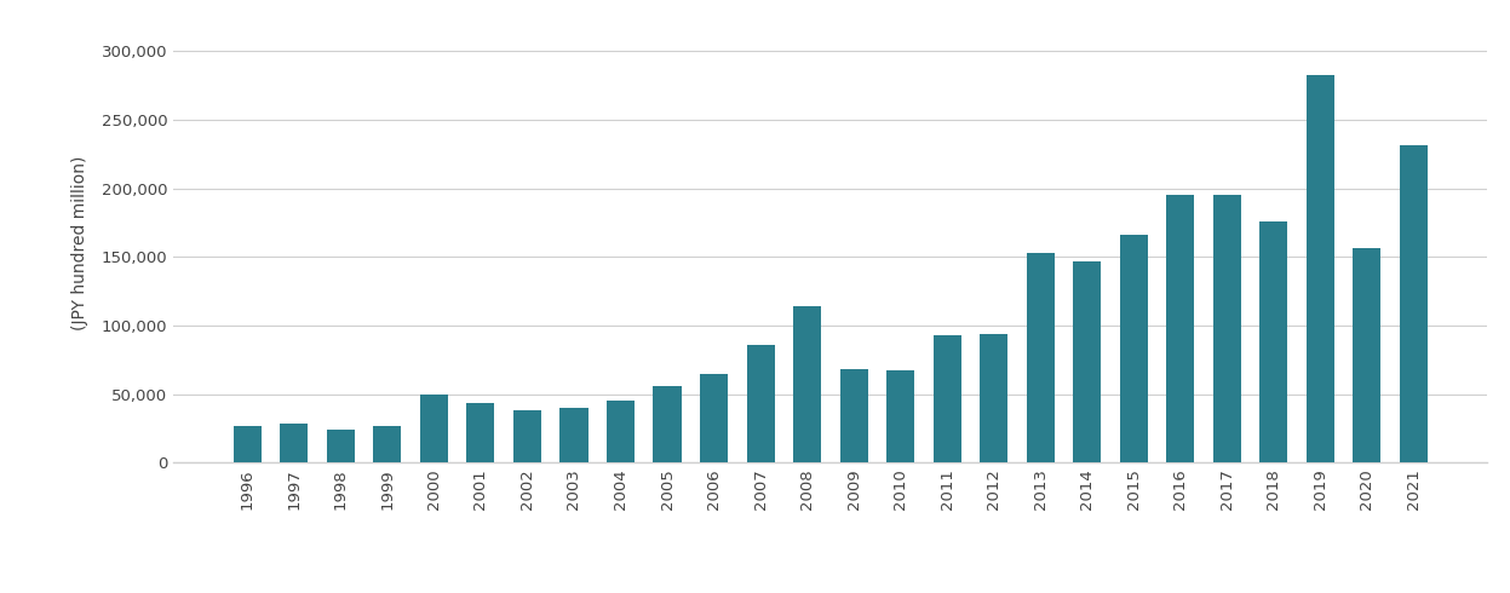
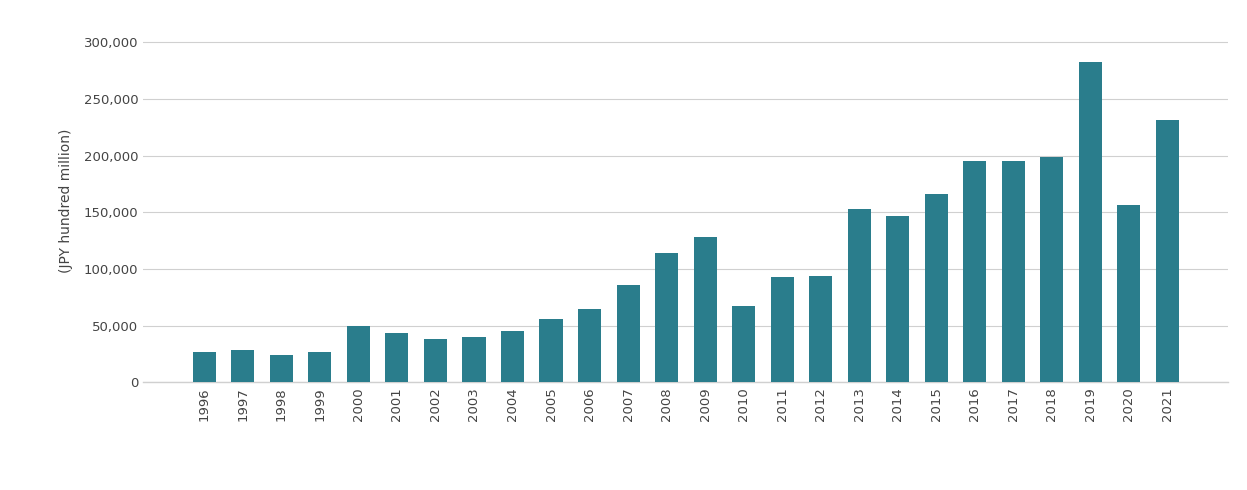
2009: 68,000 -> 128,000
2018: 176,000 -> 199,000
